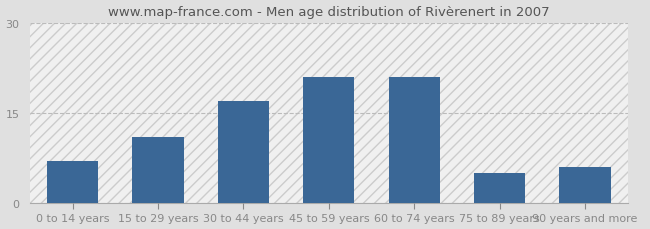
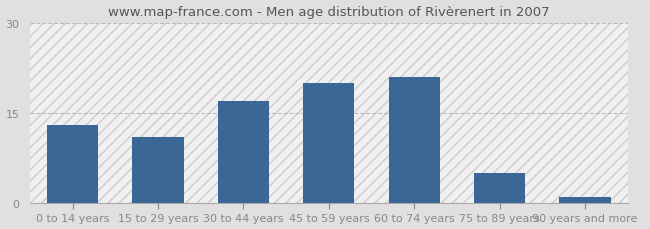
0 to 14 years: 7 -> 13
45 to 59 years: 21 -> 20
90 years and more: 6 -> 1
